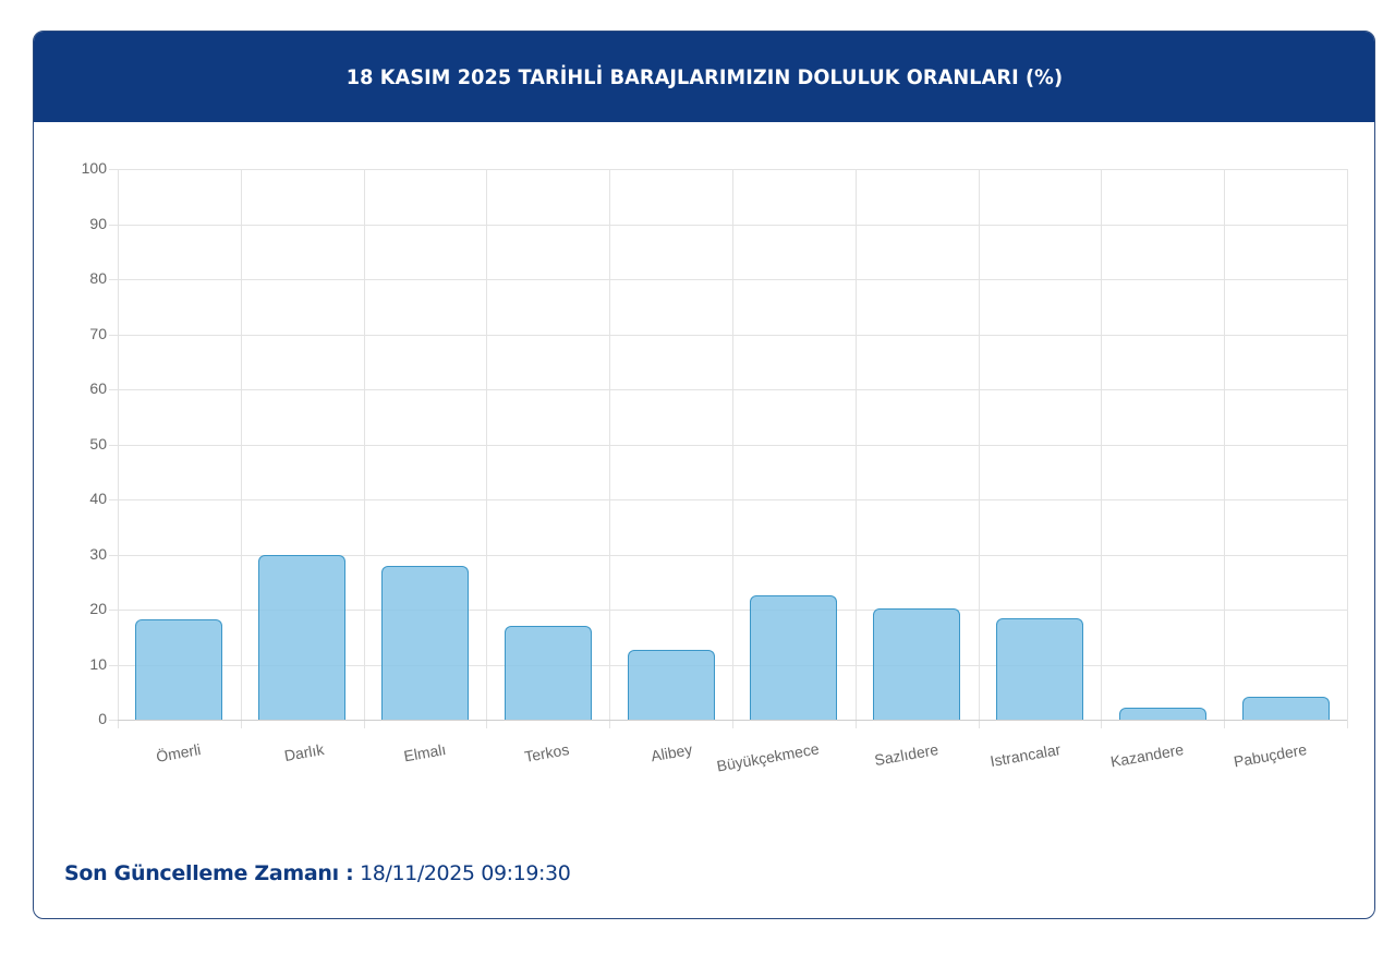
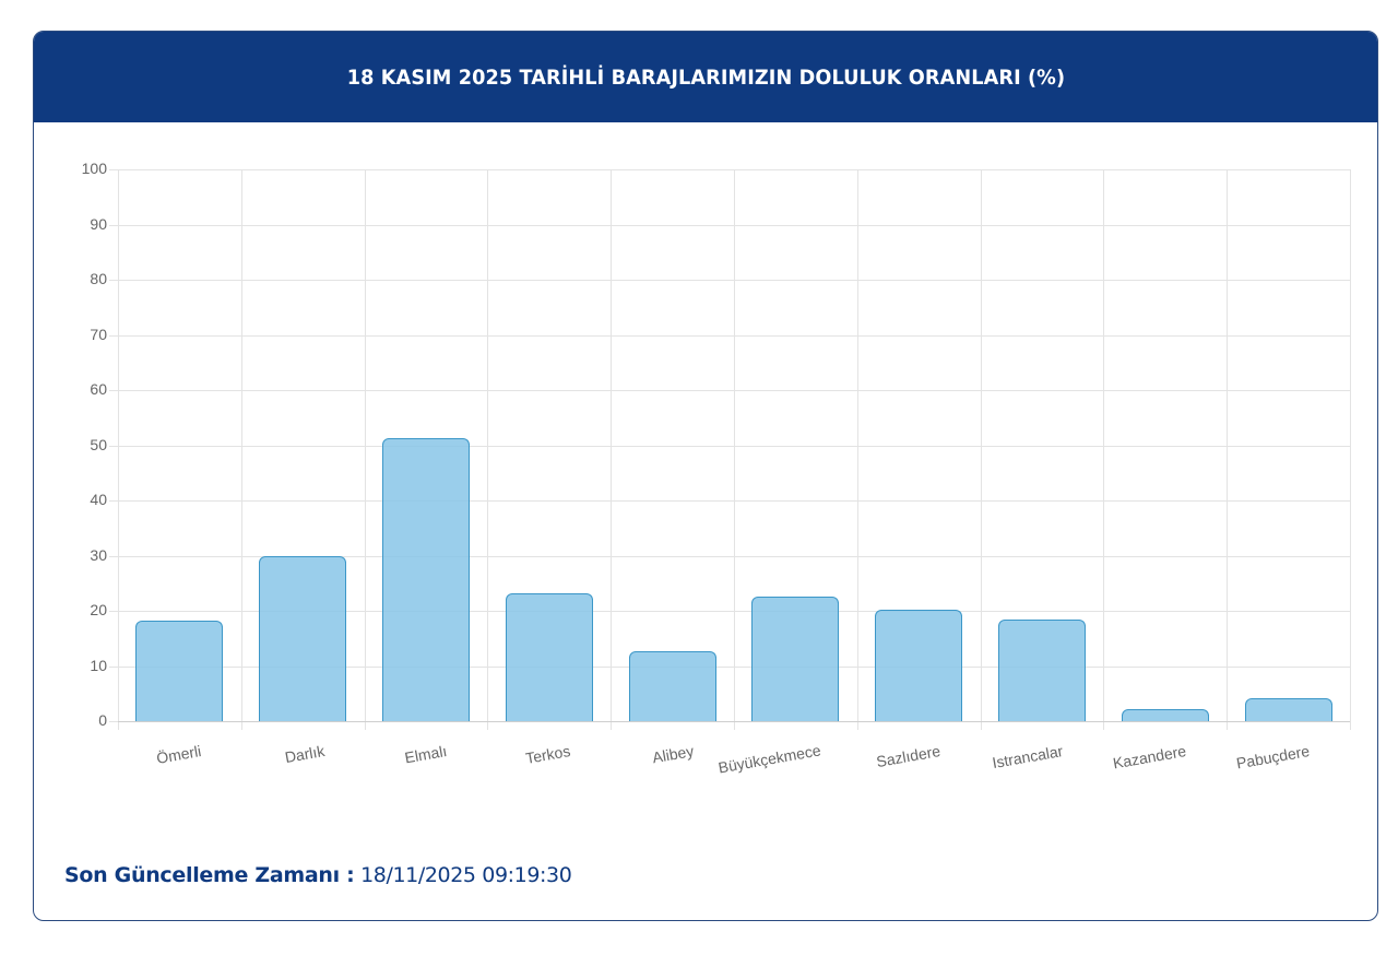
Elmalı: 28 -> 51
Terkos: 17 -> 23
